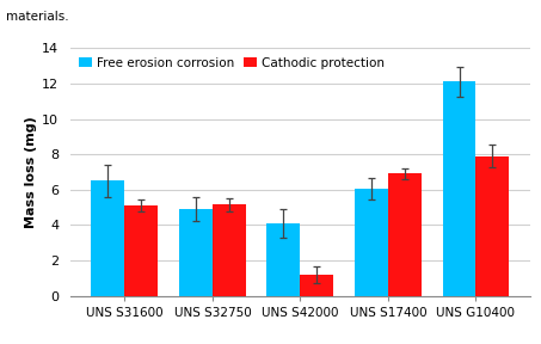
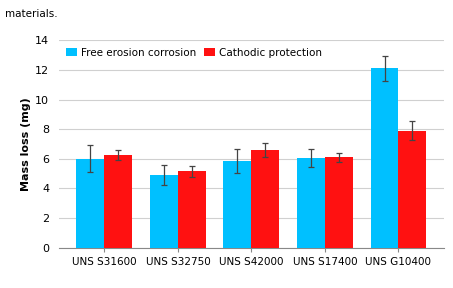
Free erosion corrosion/UNS S31600: 6.5 -> 6.0
Cathodic protection/UNS S31600: 5.1 -> 6.2
Free erosion corrosion/UNS S42000: 4.1 -> 5.8
Cathodic protection/UNS S42000: 1.2 -> 6.6
Cathodic protection/UNS S17400: 6.9 -> 6.1
